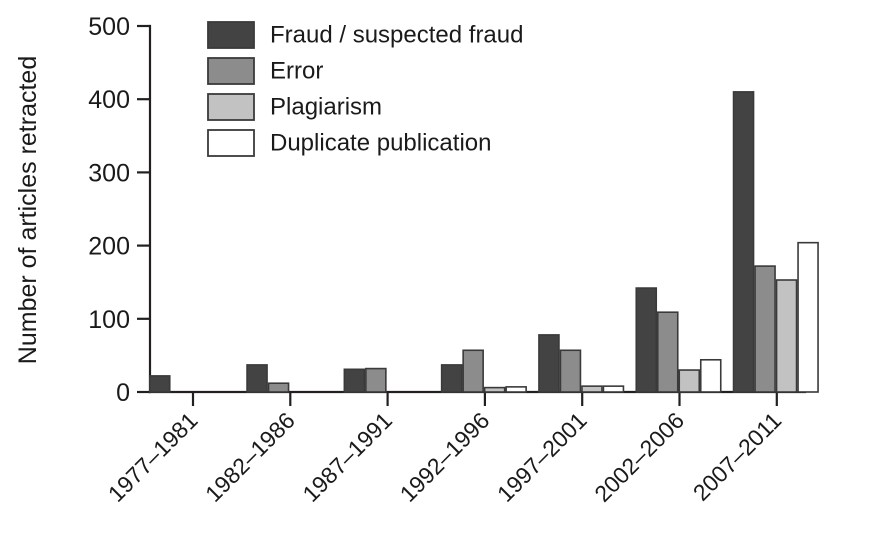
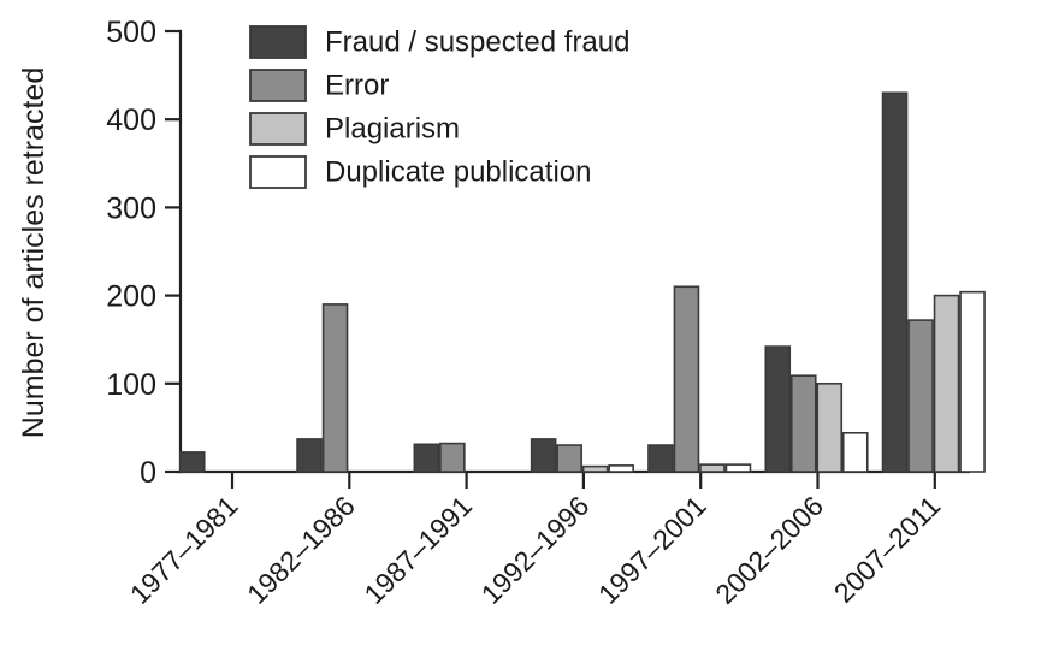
Error/1982–1986: 10 -> 190
Error/1992–1996: 60 -> 30
Fraud / suspected fraud/1997–2001: 80 -> 30
Error/1997–2001: 60 -> 210
Plagiarism/2002–2006: 30 -> 100
Fraud / suspected fraud/2007–2011: 410 -> 430
Plagiarism/2007–2011: 150 -> 200
